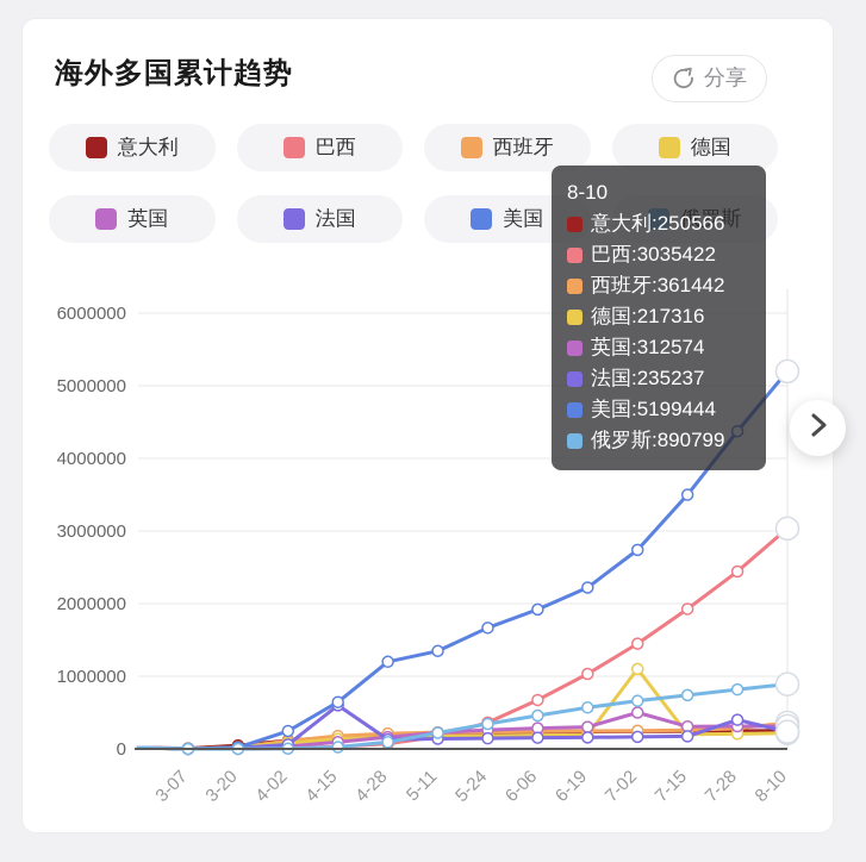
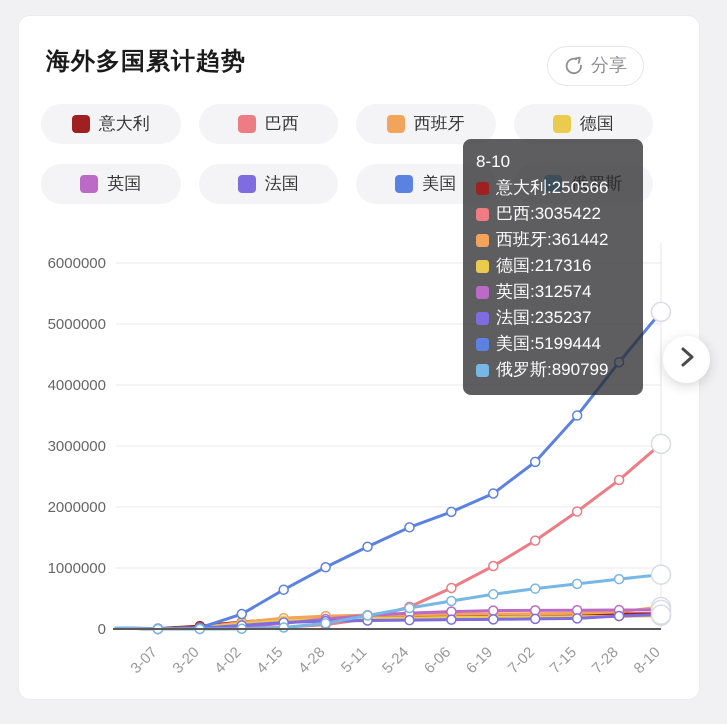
法国/4-15: 600000 -> 100000
美国/4-28: 1200000 -> 1000000
德国/7-02: 1100000 -> 200000
英国/7-02: 500000 -> 300000
法国/7-28: 400000 -> 200000
